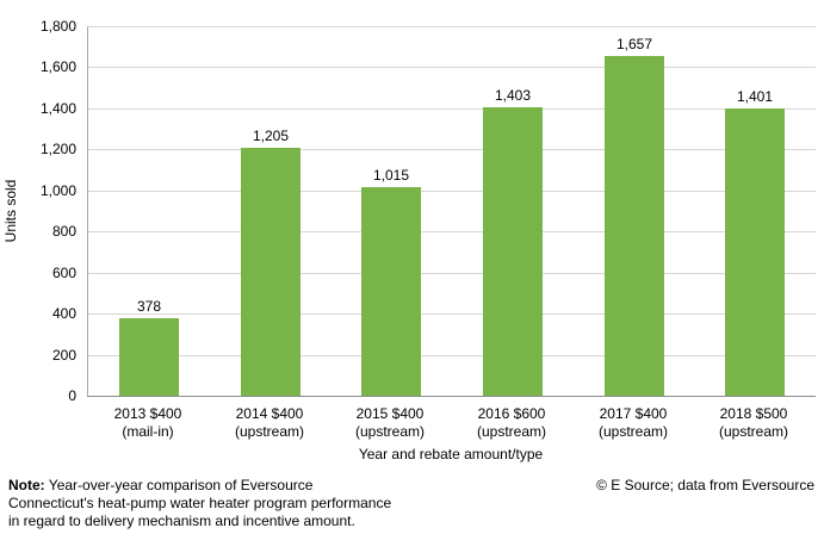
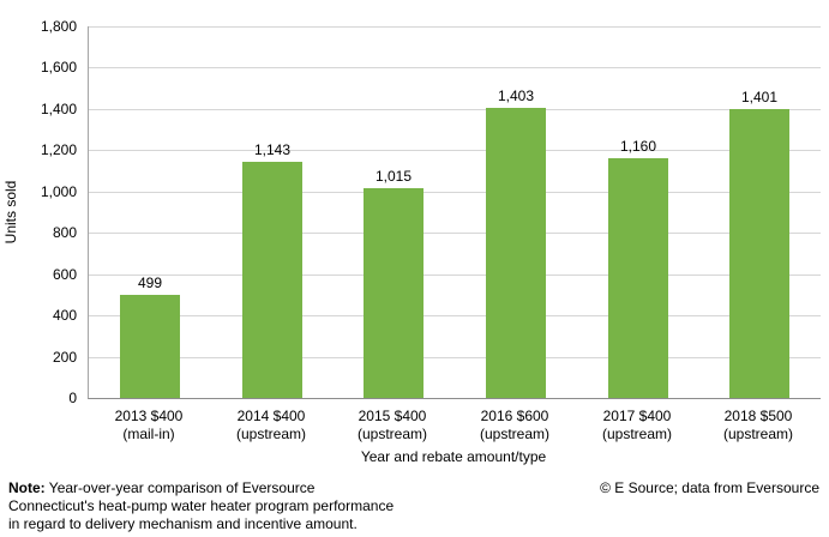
2013 $400 (mail-in): 378 -> 499
2014 $400 (upstream): 1,205 -> 1,143
2017 $400 (upstream): 1,657 -> 1,160
